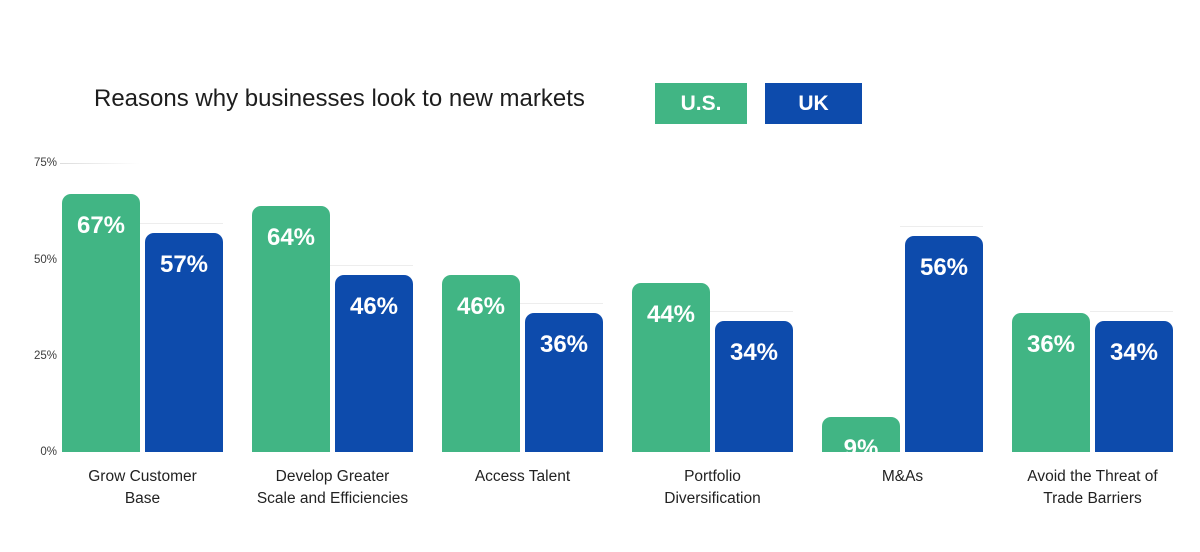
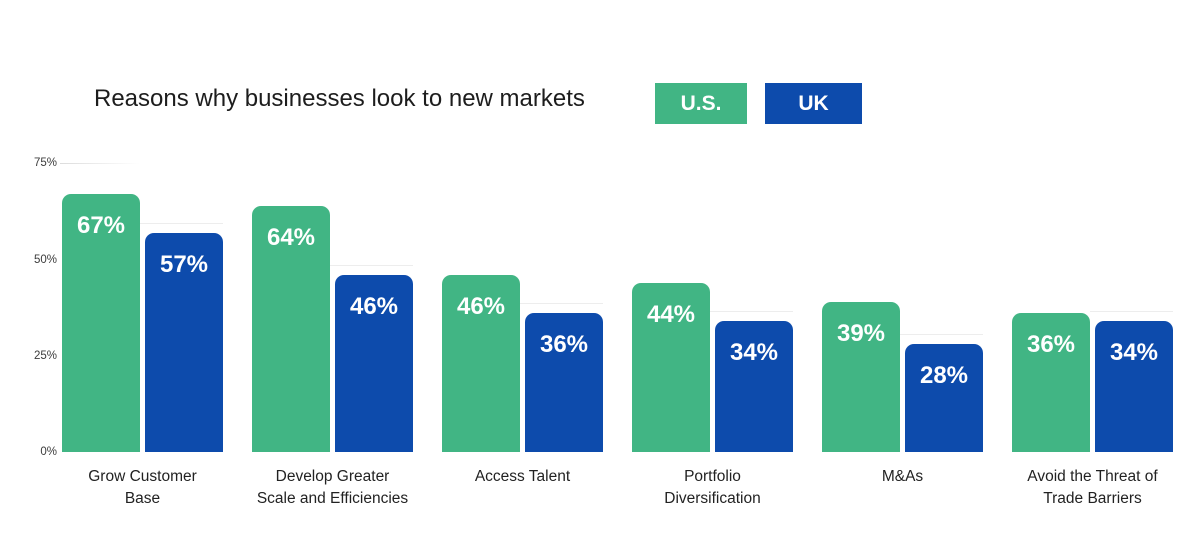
U.S./M&As: 9% -> 39%
UK/M&As: 56% -> 28%
